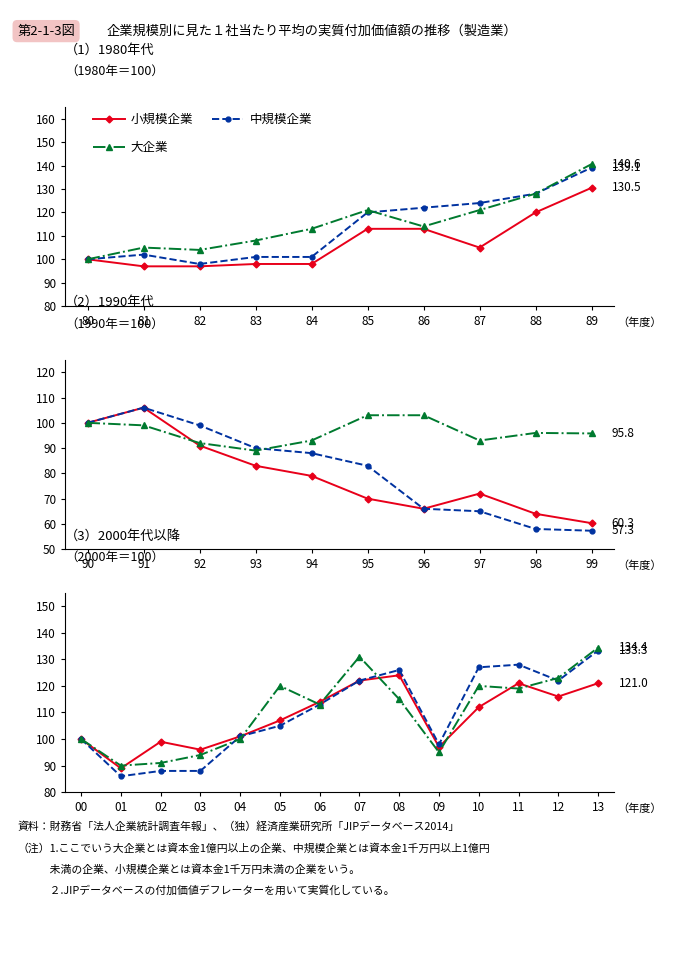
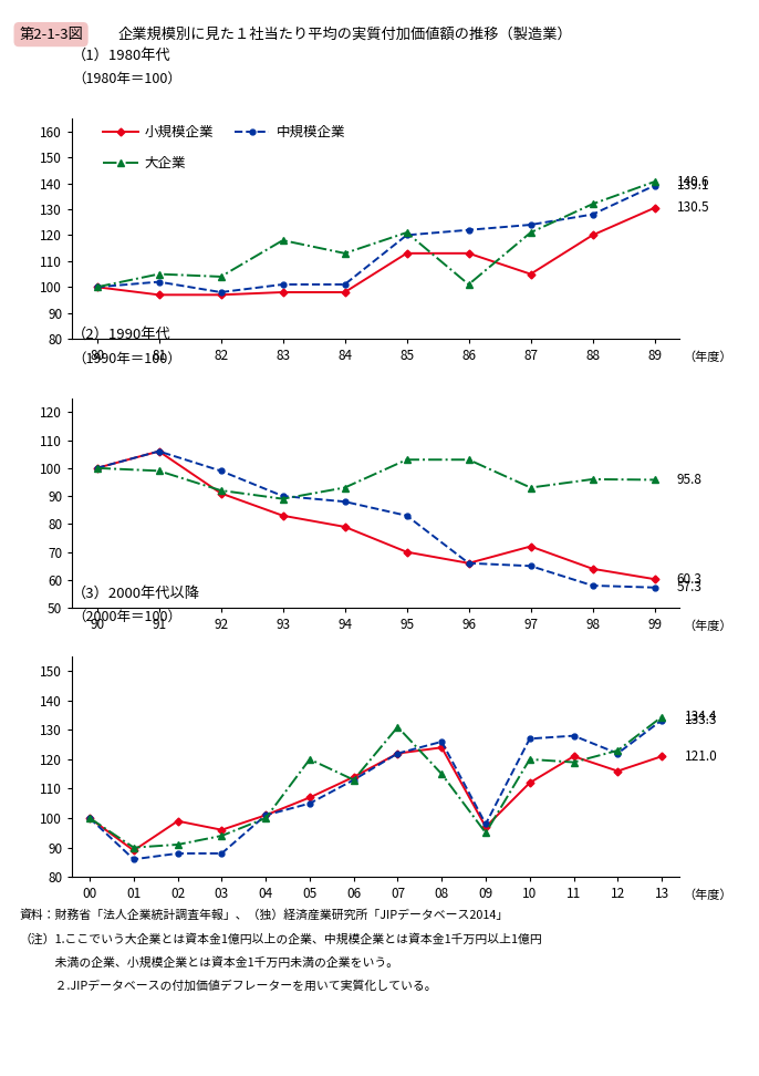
大企業/83: 108.0 -> 118.0
大企業/86: 114.0 -> 101.0
大企業/88: 128.0 -> 132.0
